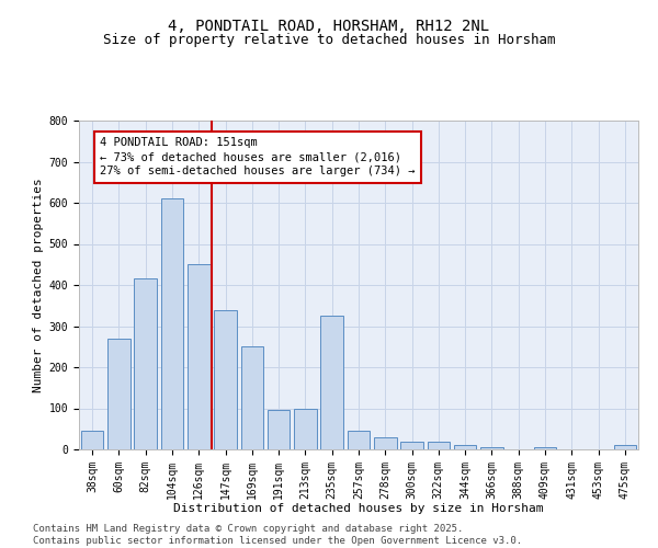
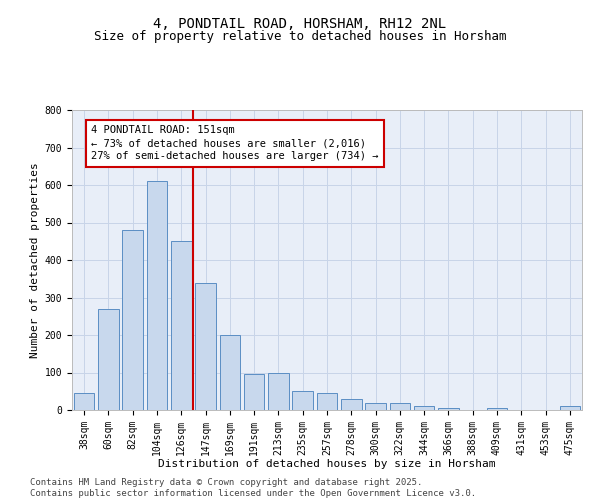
82sqm: 415 -> 480
169sqm: 250 -> 200
235sqm: 325 -> 50
